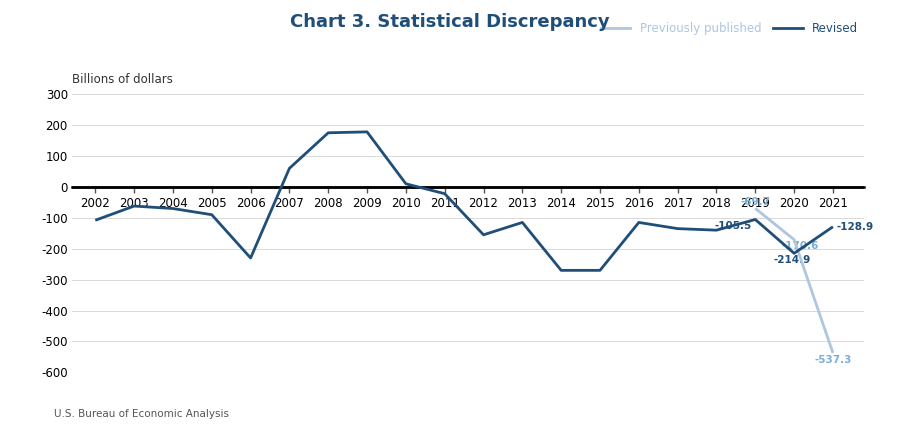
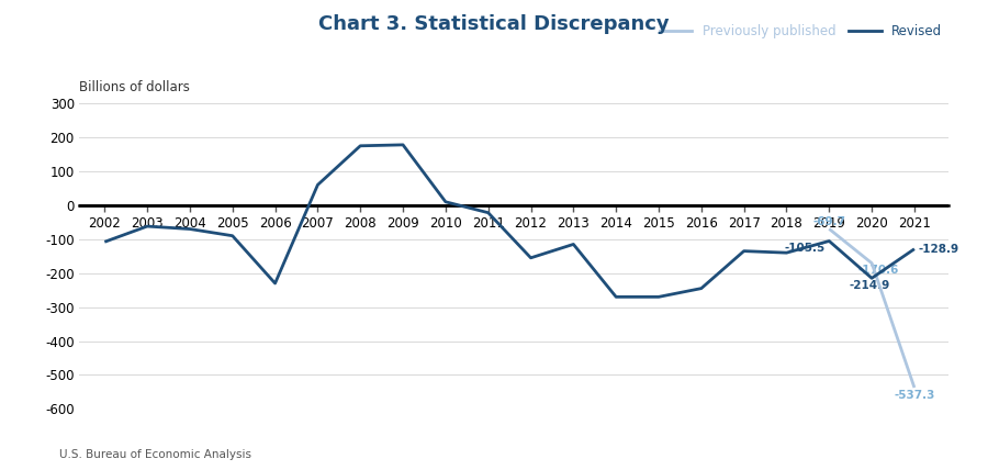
Revised/2016: -115 -> -245
